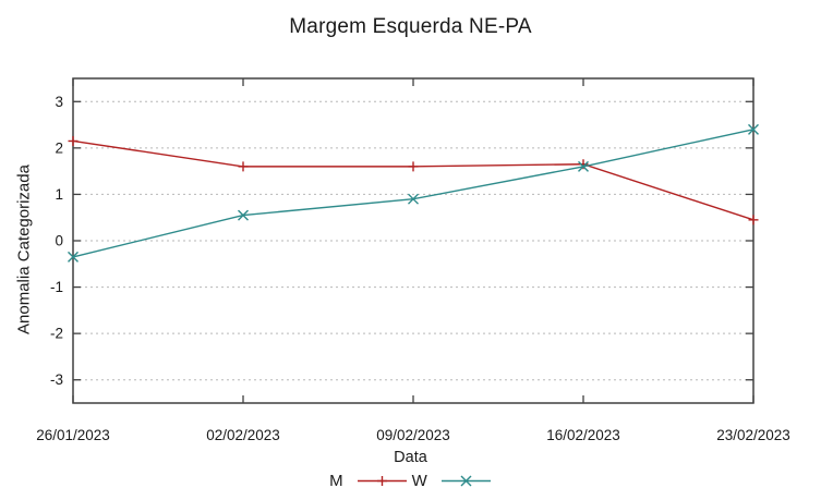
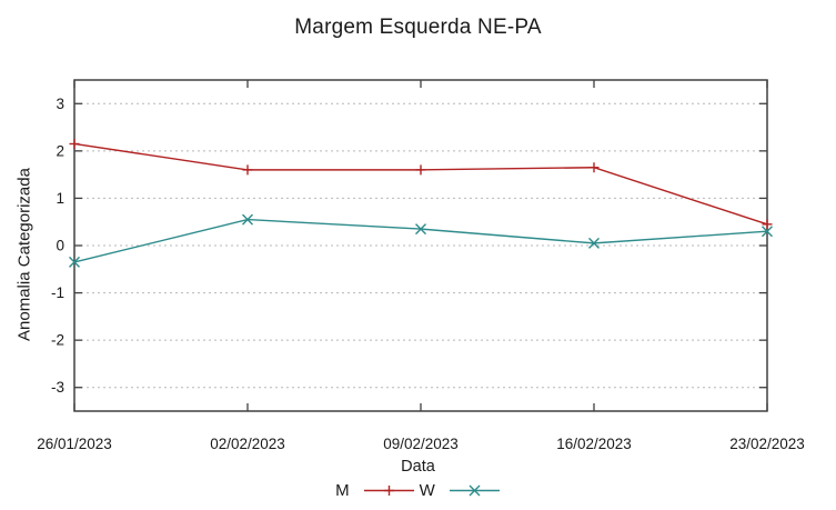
W/09/02/2023: 0.9 -> 0.3
W/16/02/2023: 1.6 -> 0.1
W/23/02/2023: 2.4 -> 0.3
